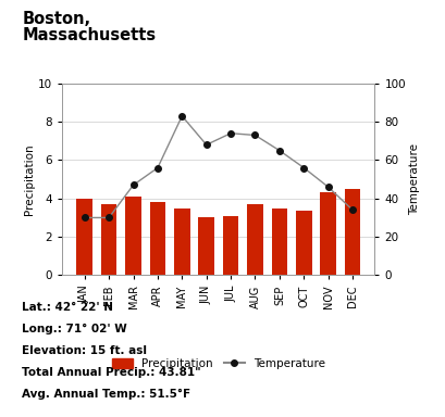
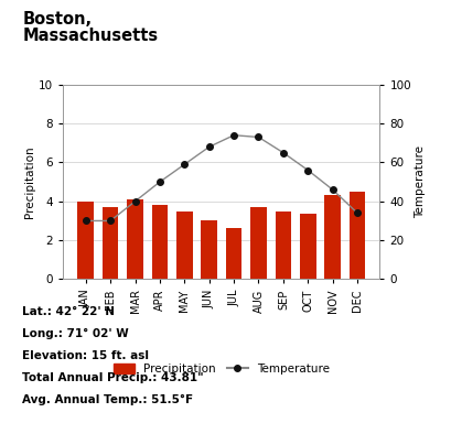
Temperature/MAR: 47 -> 40
Temperature/APR: 56 -> 50
Temperature/MAY: 83 -> 59
Precipitation/JUL: 3.1 -> 2.6
